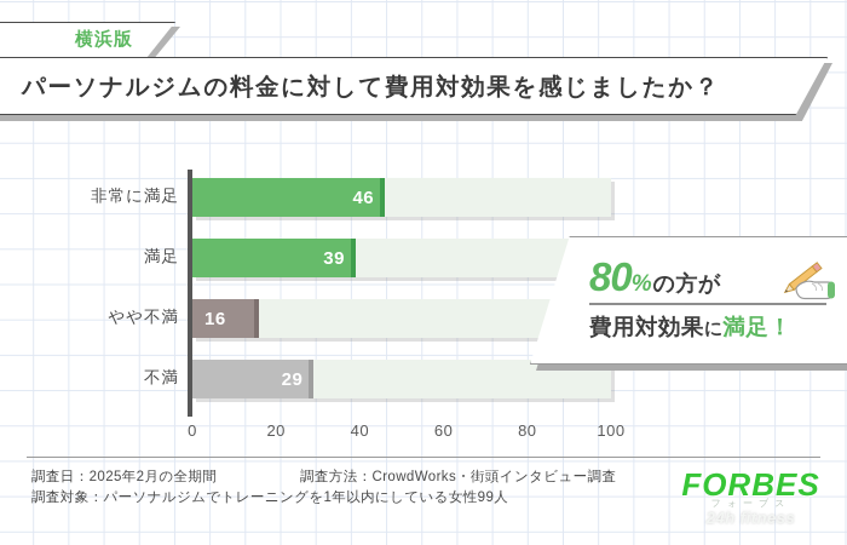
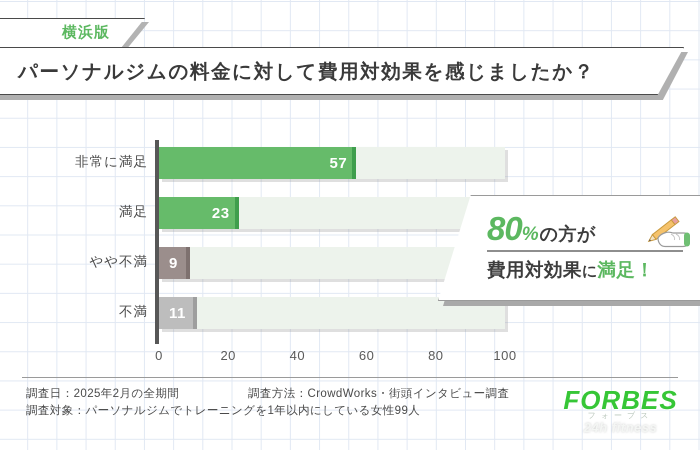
非常に満足: 46 -> 57
満足: 39 -> 23
やや不満: 16 -> 9
不満: 29 -> 11
